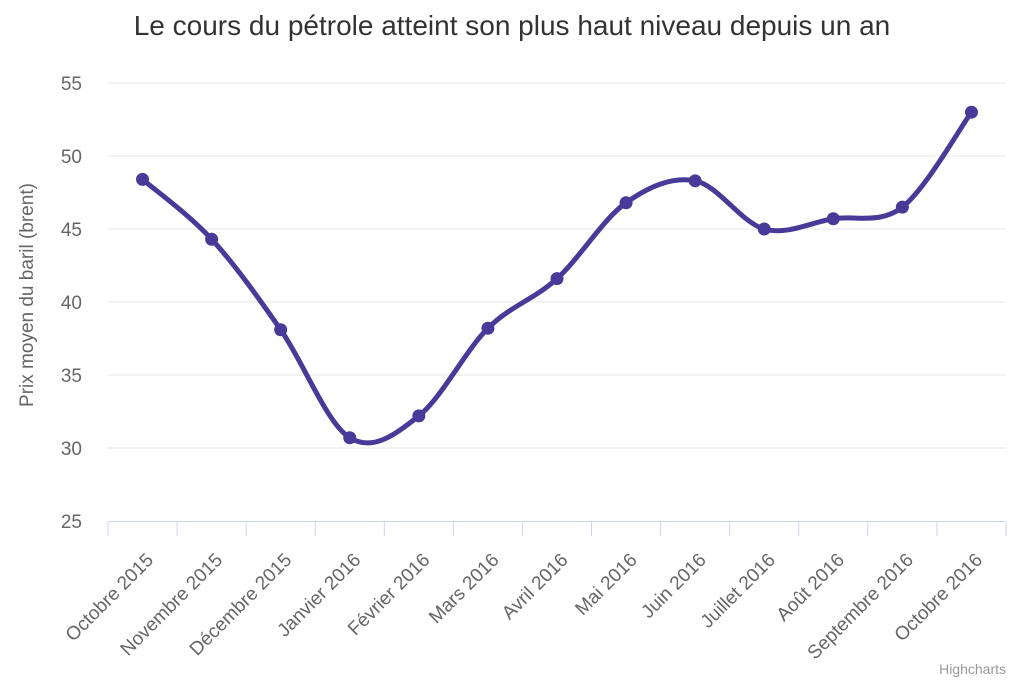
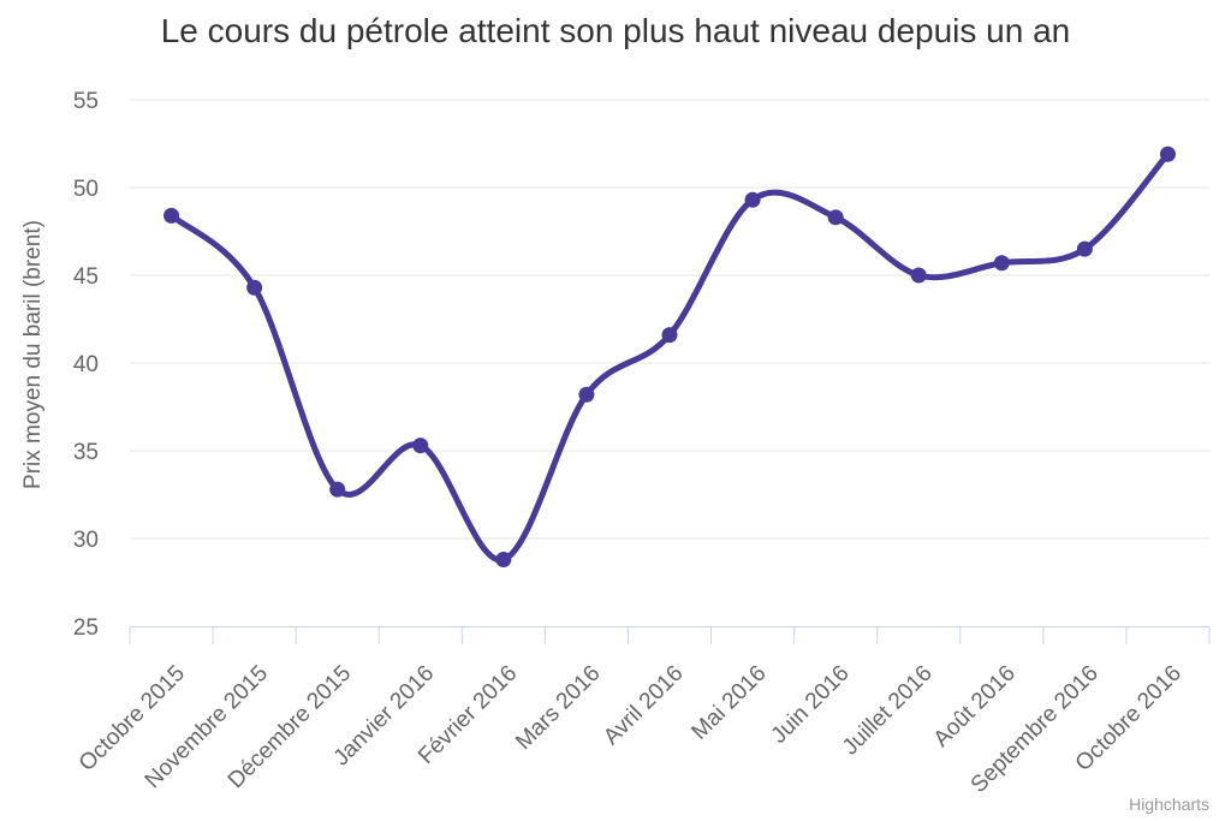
Décembre 2015: 38.1 -> 32.8
Janvier 2016: 30.7 -> 35.3
Février 2016: 32.2 -> 28.8
Mai 2016: 46.8 -> 49.3
Octobre 2016: 53.0 -> 51.9
